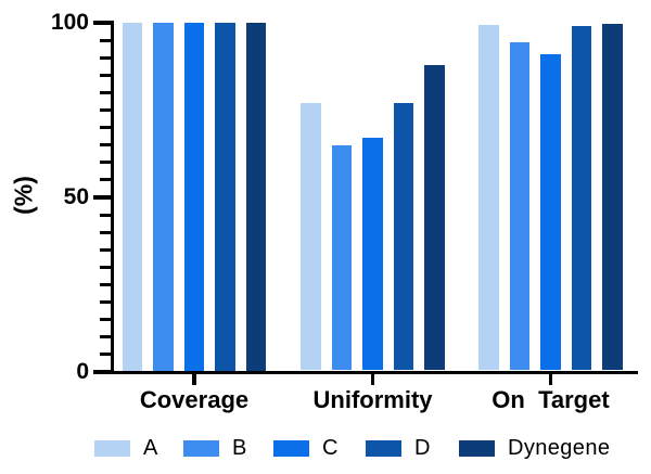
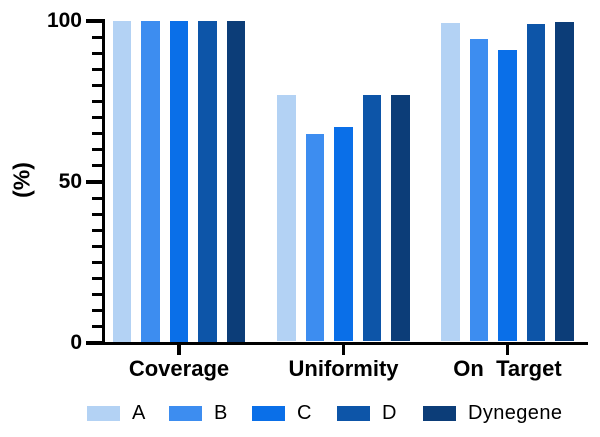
Dynegene/Uniformity: 88 -> 77
